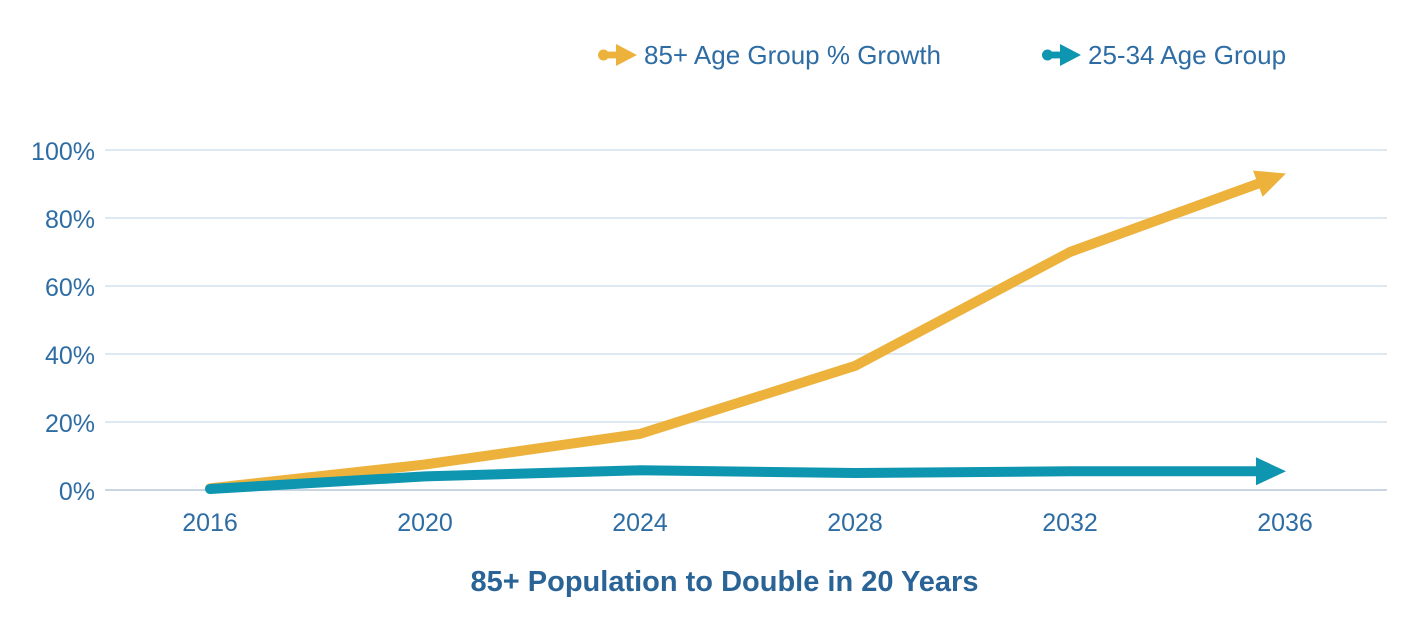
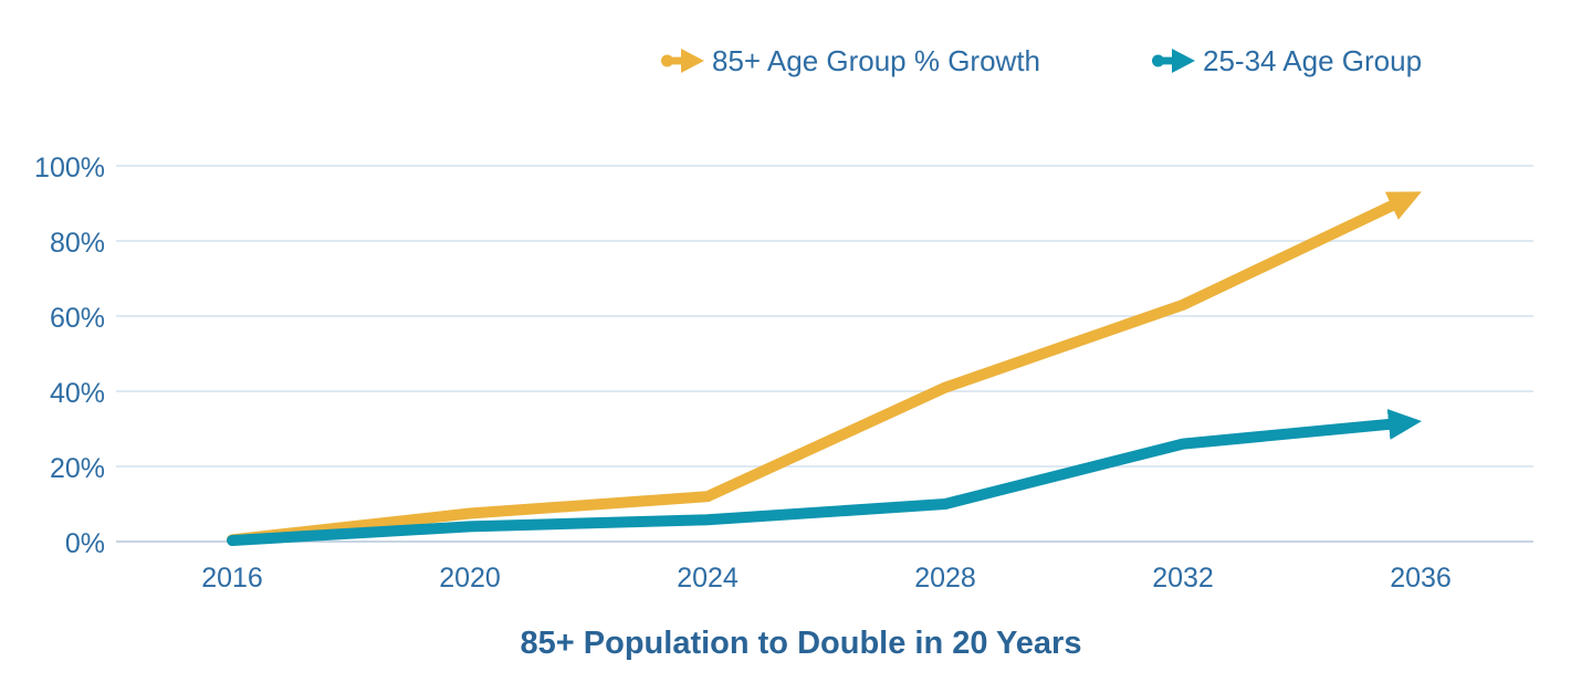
85+ Age Group % Growth/2024: 16% -> 12%
85+ Age Group % Growth/2028: 36% -> 41%
25-34 Age Group/2028: 5% -> 10%
85+ Age Group % Growth/2032: 70% -> 63%
25-34 Age Group/2032: 6% -> 26%
25-34 Age Group/2036: 6% -> 32%
